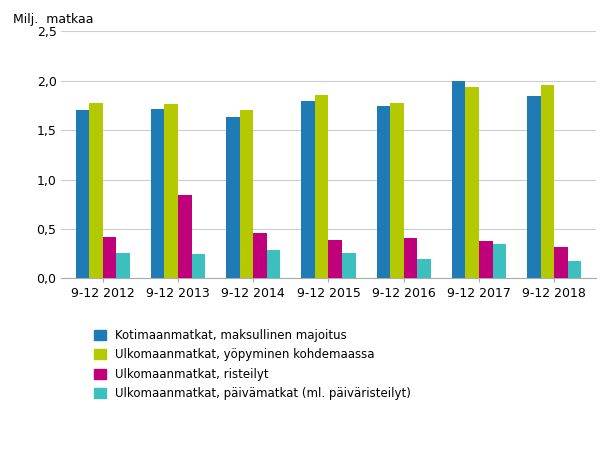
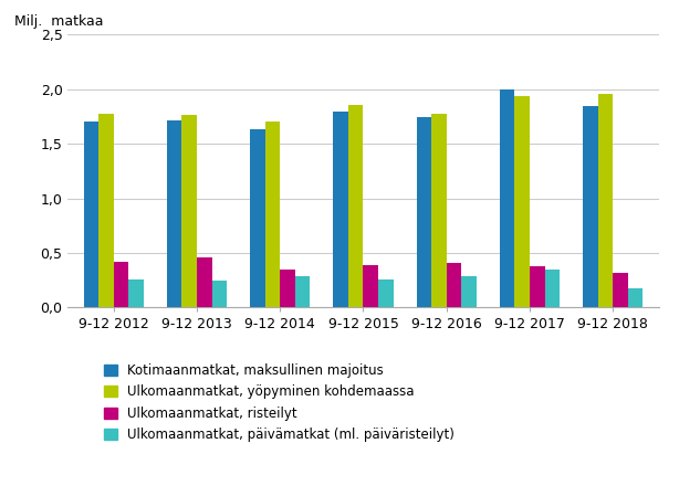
Ulkomaanmatkat, risteilyt/9-12 2013: 0,84 -> 0,46
Ulkomaanmatkat, risteilyt/9-12 2014: 0,46 -> 0,35
Ulkomaanmatkat, päivämatkat (ml. päiväristeilyt)/9-12 2016: 0,20 -> 0,29
